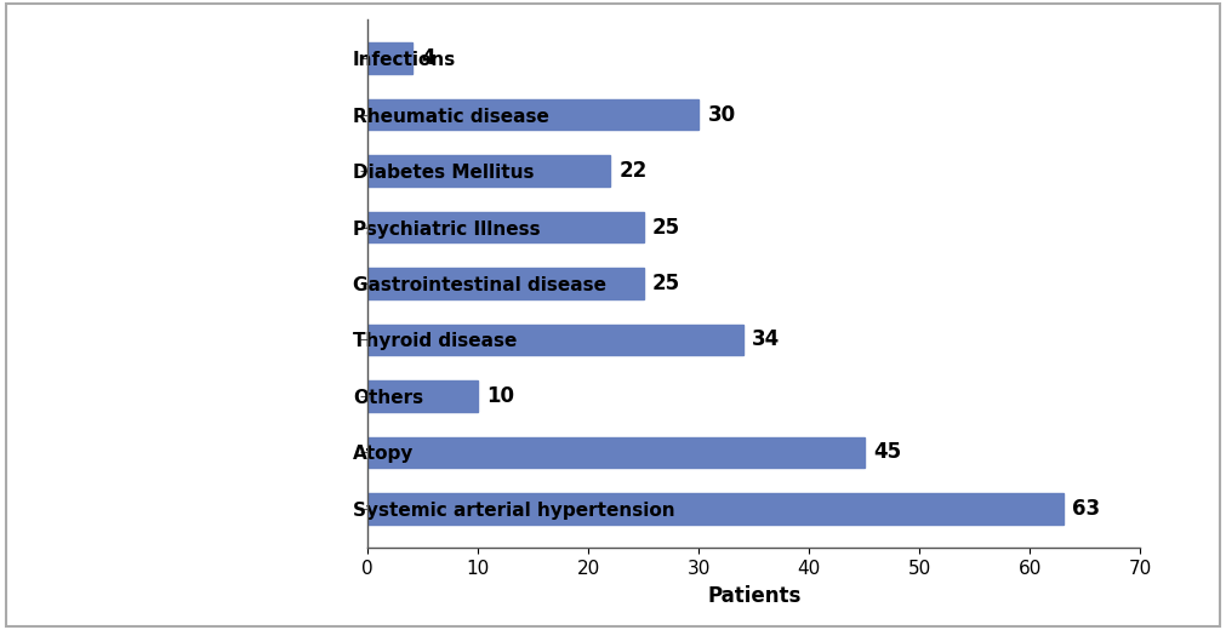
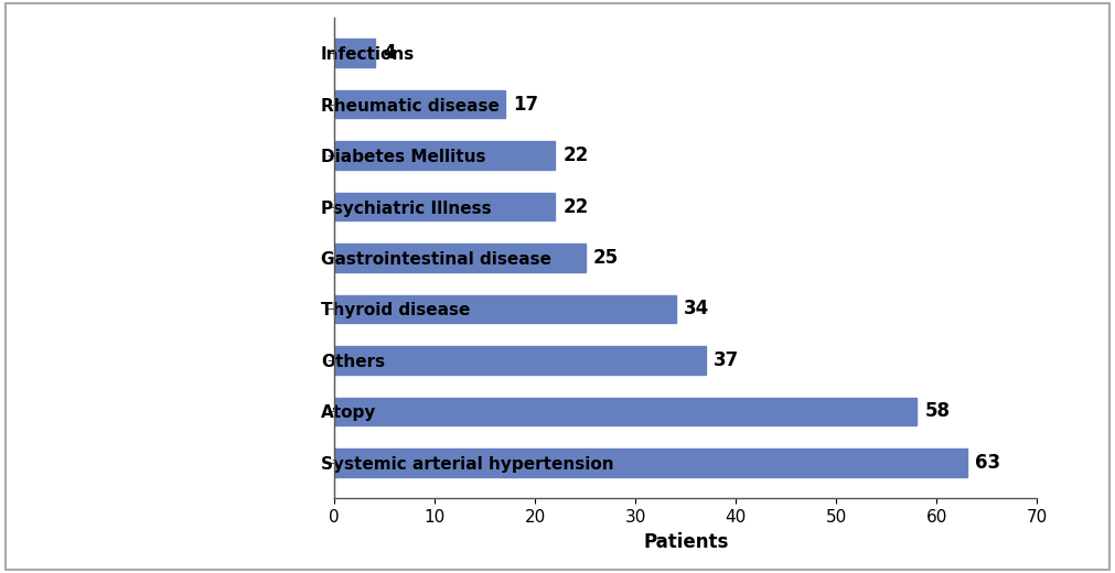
Rheumatic disease: 30 -> 17
Psychiatric Illness: 25 -> 22
Others: 10 -> 37
Atopy: 45 -> 58
